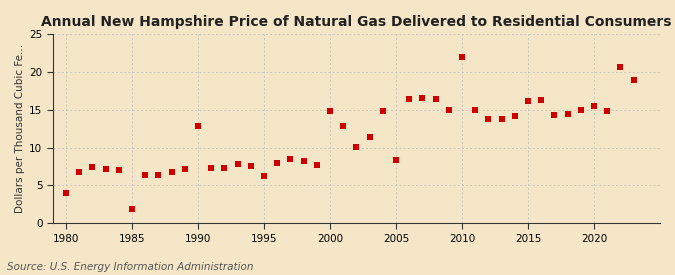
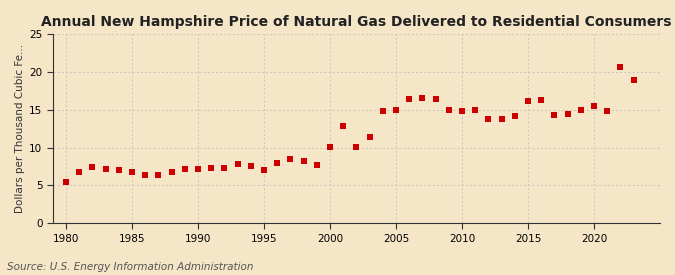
1980: 4.0 -> 5.5
1985: 1.8 -> 6.8
1990: 12.8 -> 7.2
1995: 6.2 -> 7.0
2000: 14.8 -> 10.1
2005: 8.4 -> 15.0
2010: 22.0 -> 14.9
